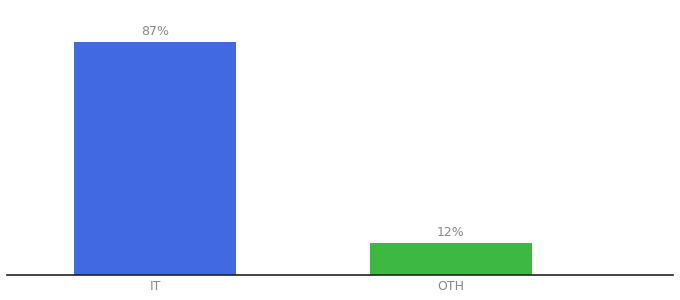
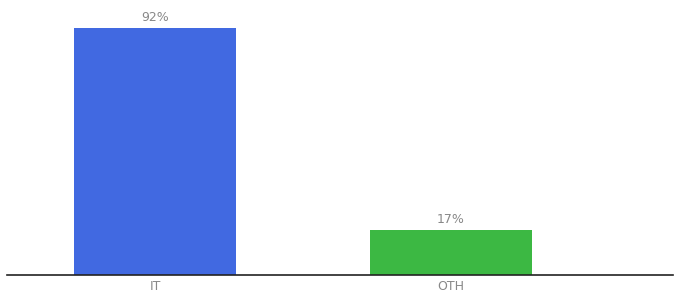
IT: 87% -> 92%
OTH: 12% -> 17%
